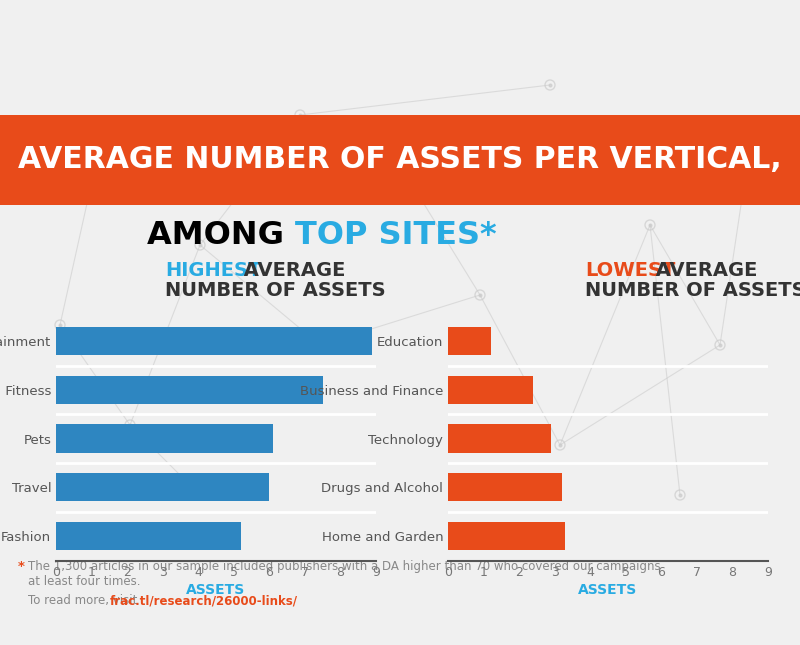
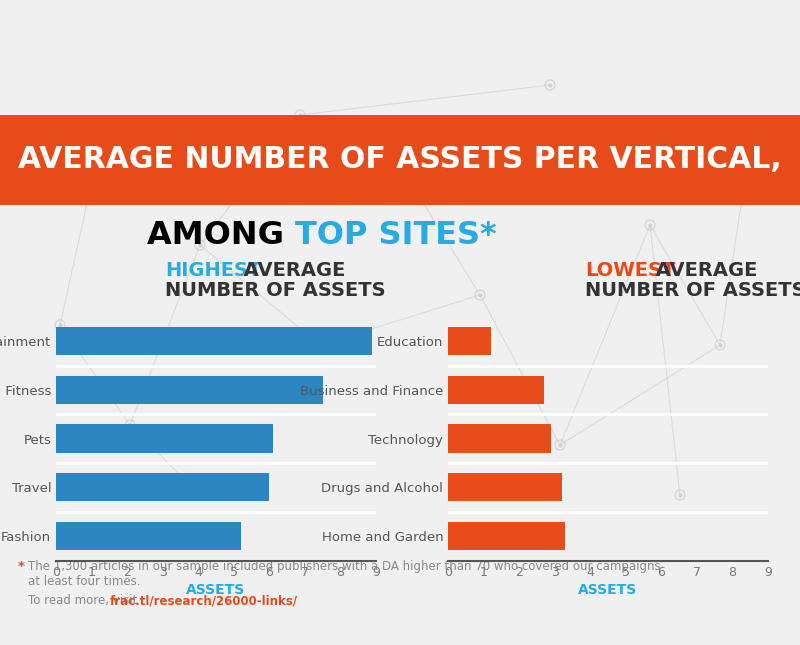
Business and Finance: 2.4 -> 2.7
